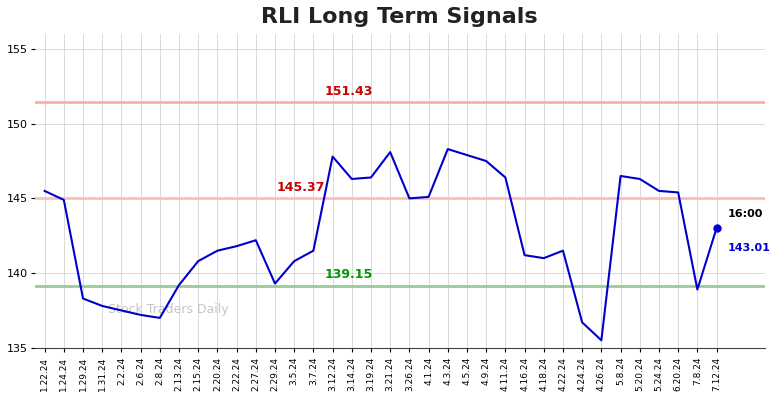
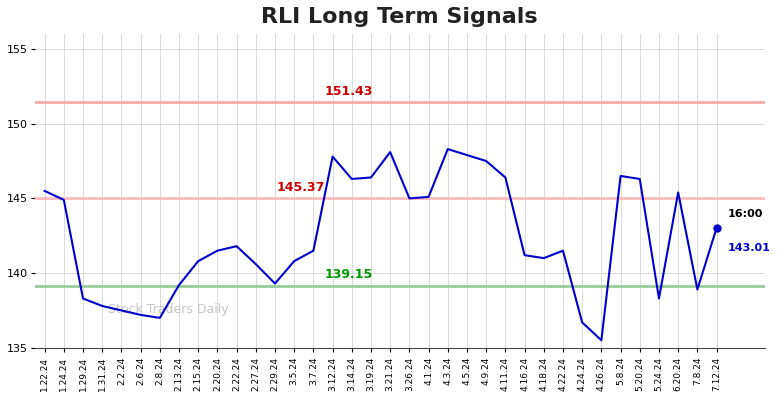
2.27.24: 142.2 -> 140.6
5.24.24: 145.5 -> 138.3
